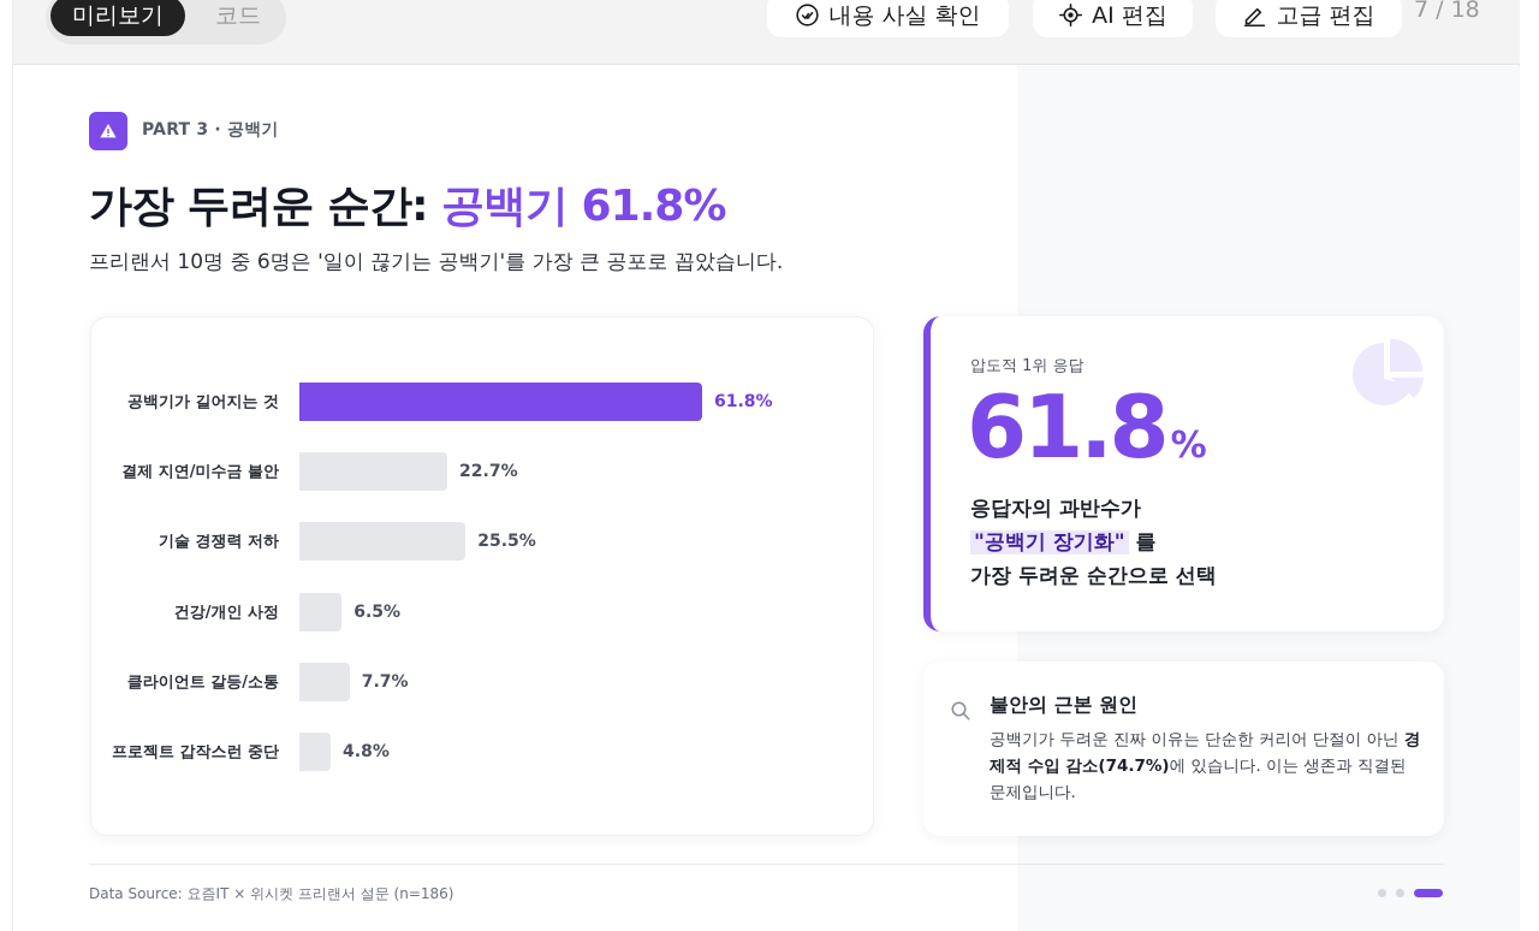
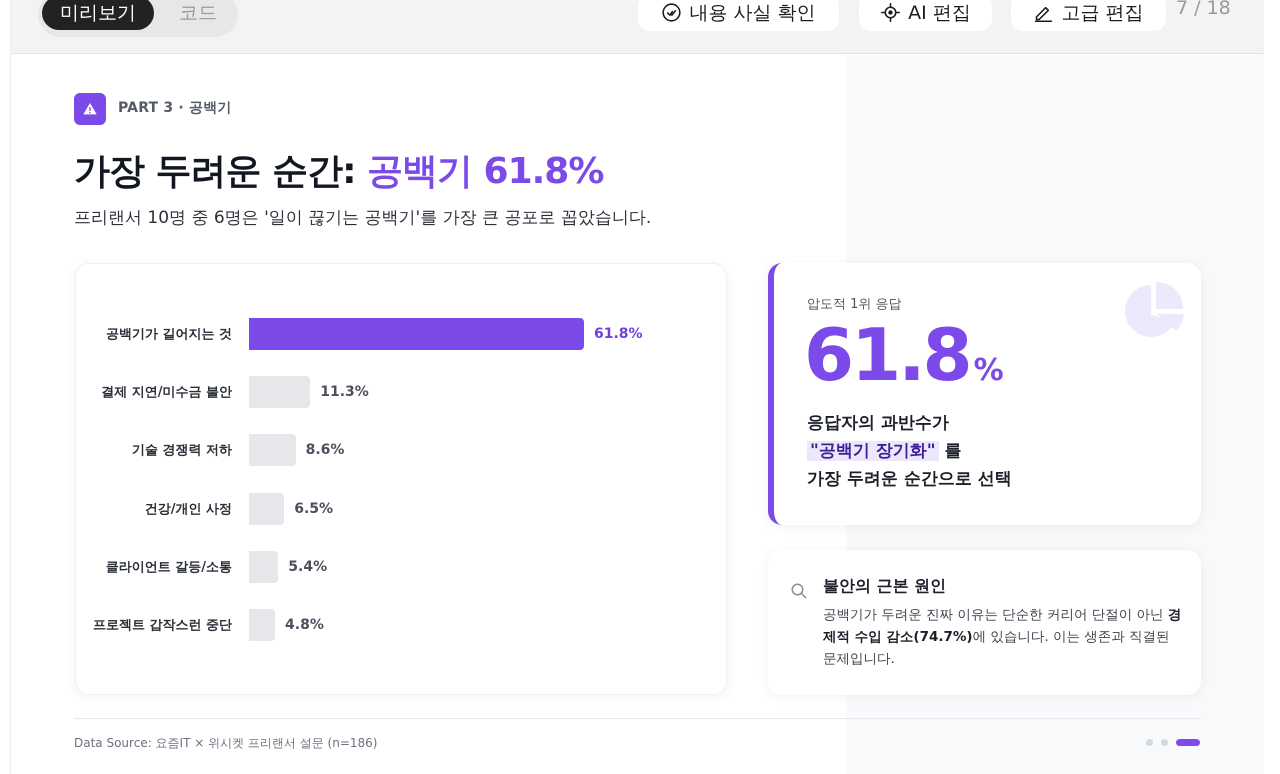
결제 지연/미수금 불안: 22.7% -> 11.3%
기술 경쟁력 저하: 25.5% -> 8.6%
클라이언트 갈등/소통: 7.7% -> 5.4%
